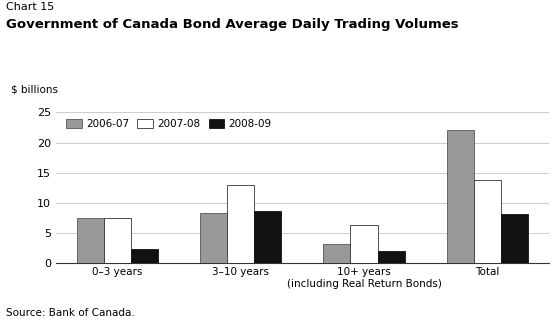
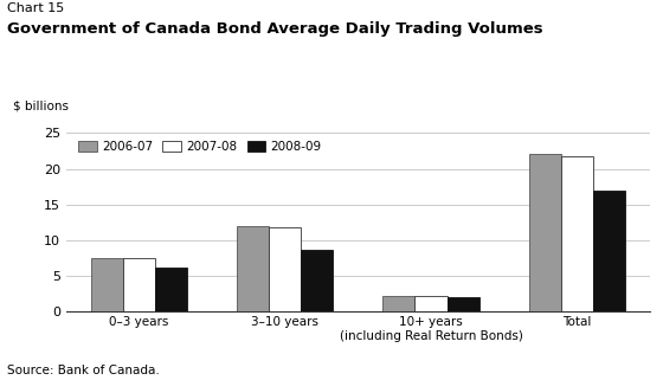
2008-09/0–3 years: 2.4 -> 6.2
2006-07/3–10 years: 8.4 -> 12.0
2007-08/3–10 years: 13.0 -> 11.8
2006-07/10+ years (including Real Return Bonds): 3.2 -> 2.2
2007-08/10+ years (including Real Return Bonds): 6.4 -> 2.2
2007-08/Total: 13.8 -> 21.8
2008-09/Total: 8.2 -> 16.9
